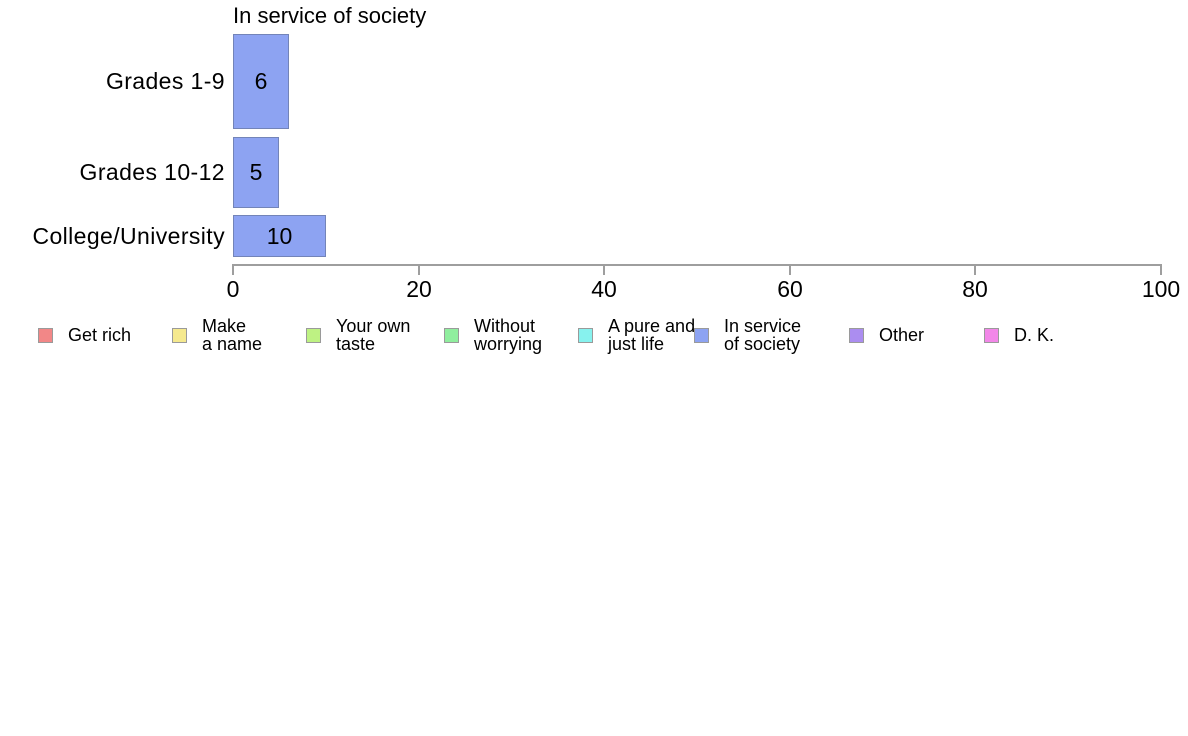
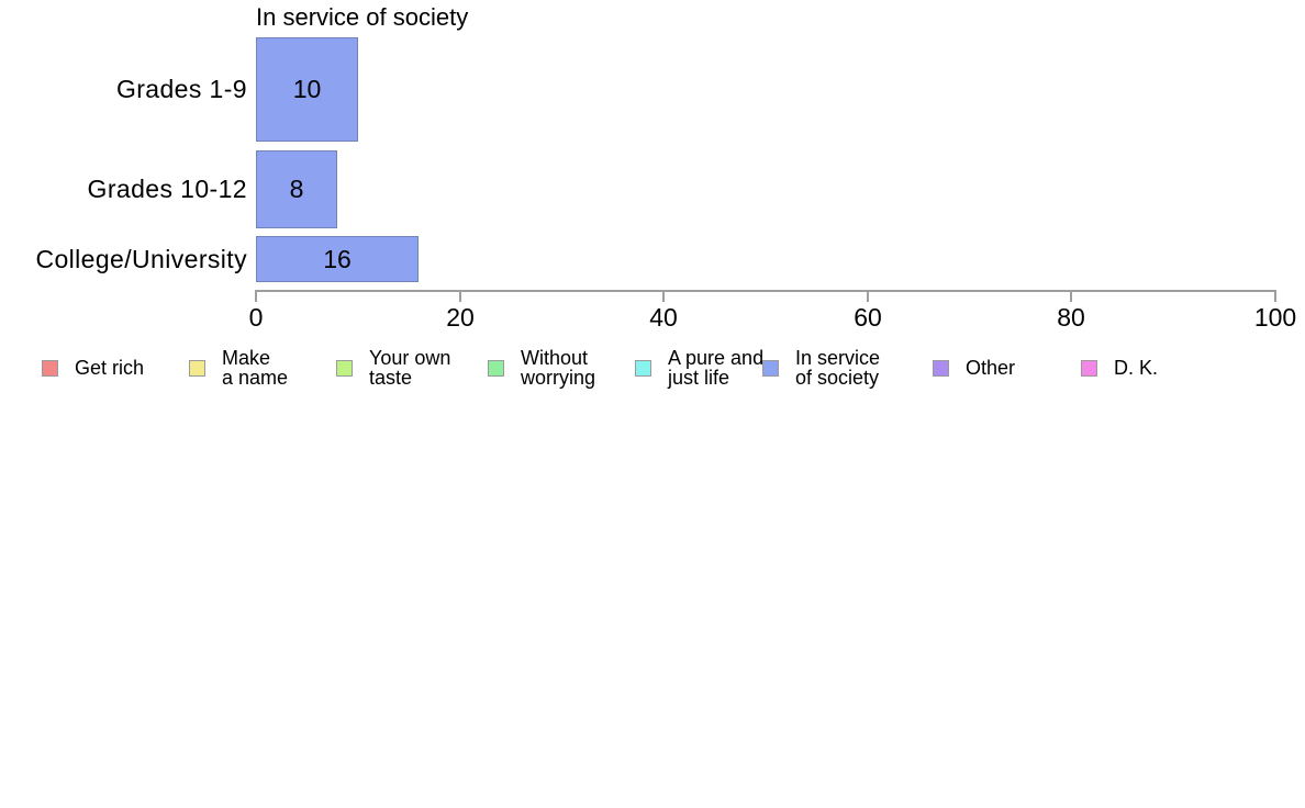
Grades 1-9: 6 -> 10
Grades 10-12: 5 -> 8
College/University: 10 -> 16
